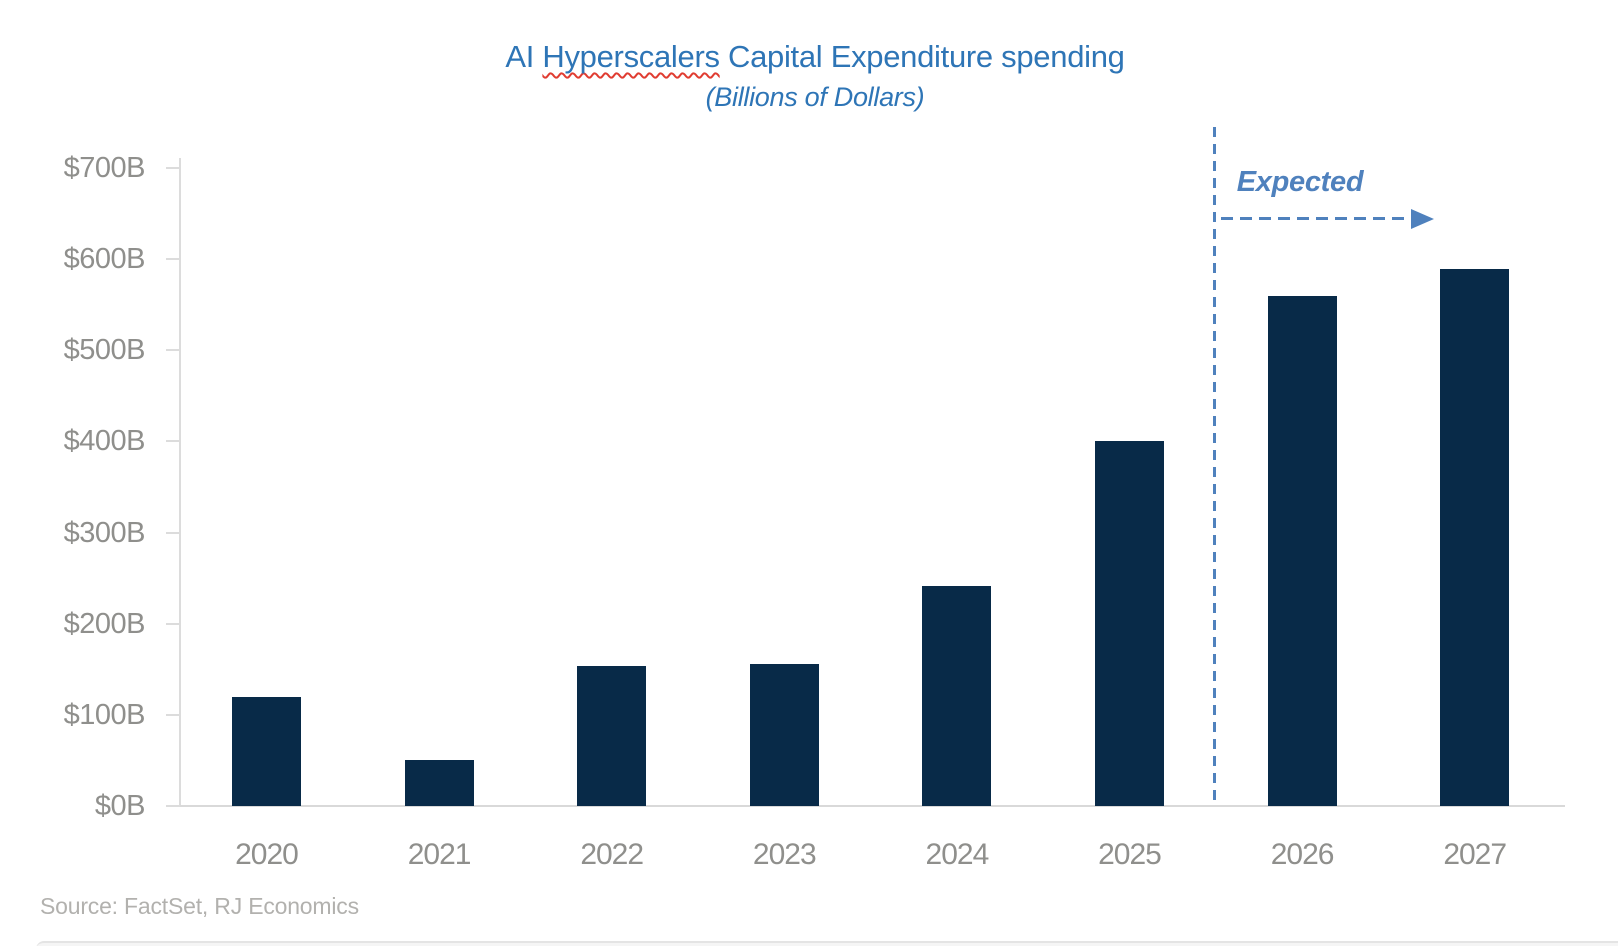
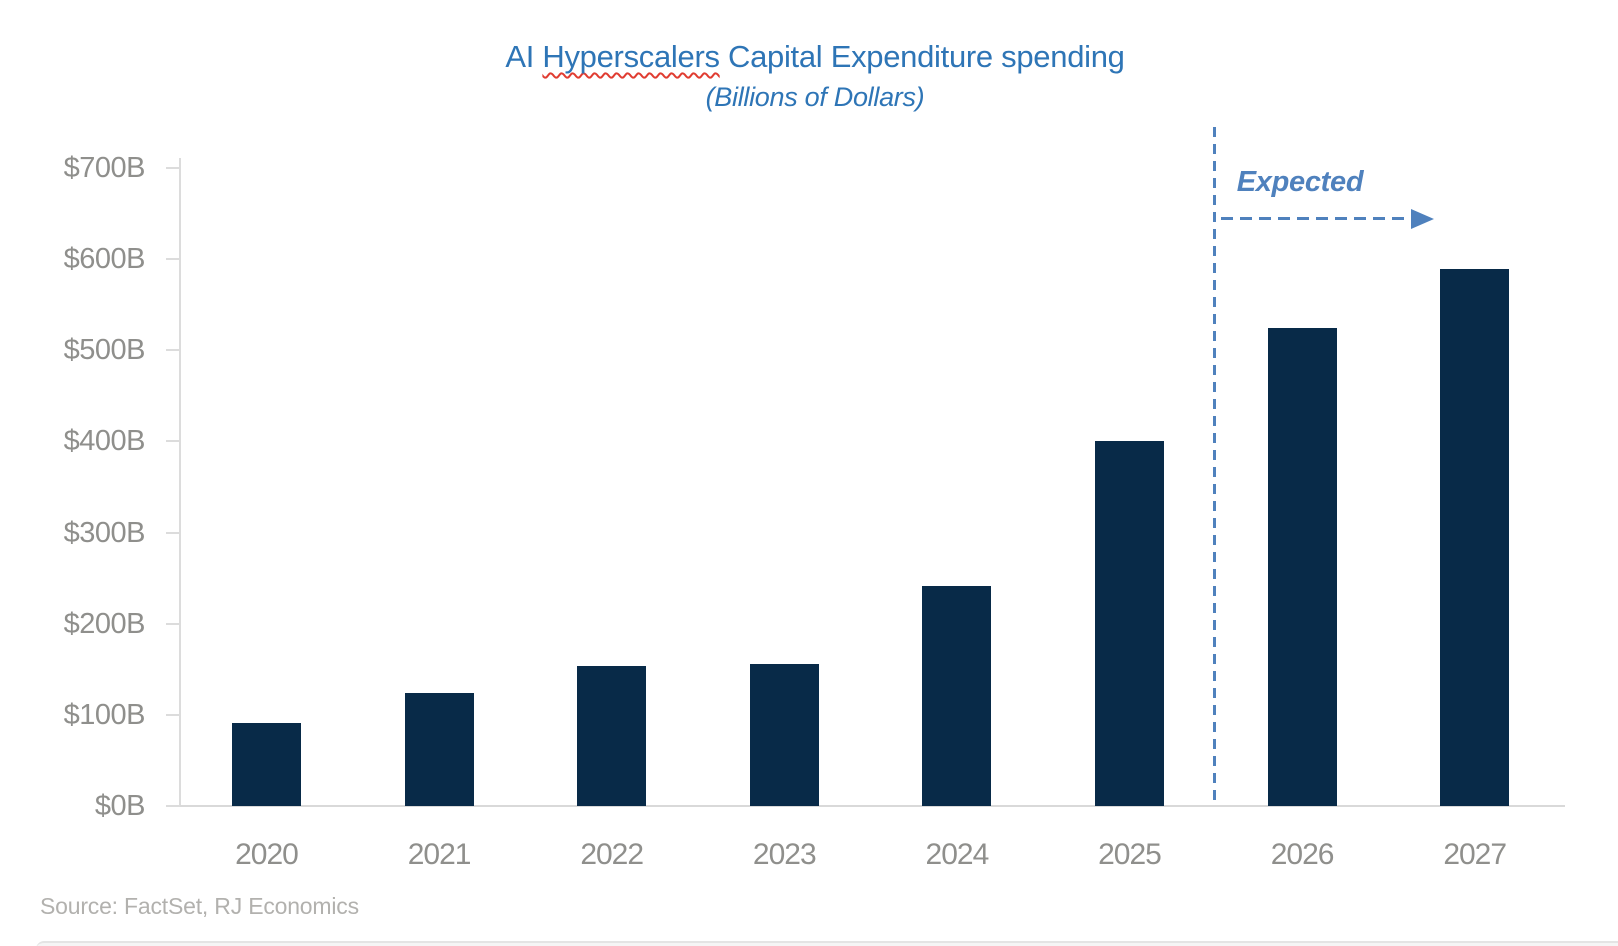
2020: $120B -> $90B
2021: $50B -> $120B
2026: $560B -> $520B
